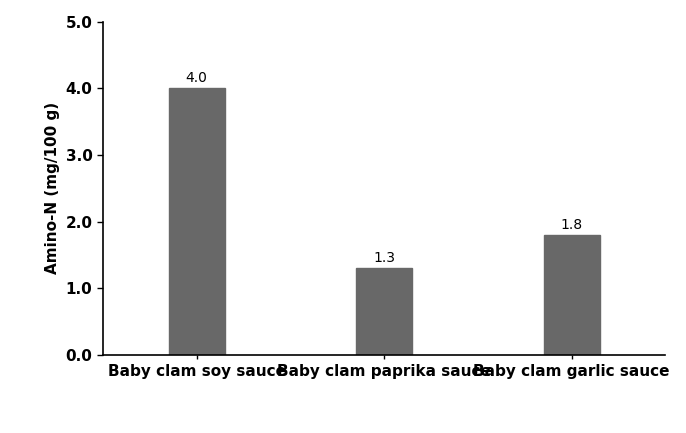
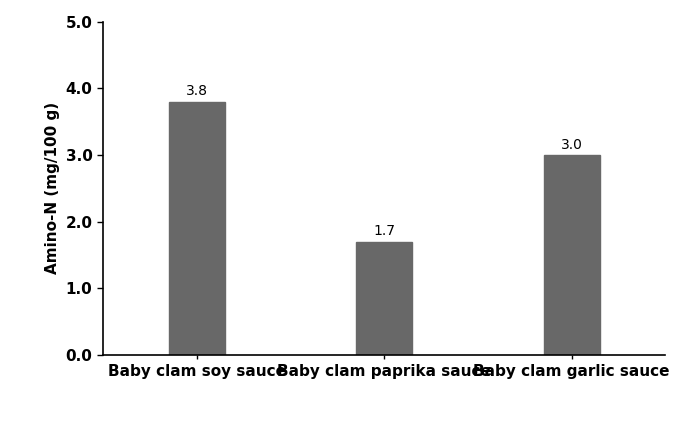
Baby clam soy sauce: 4.0 -> 3.8
Baby clam paprika sauce: 1.3 -> 1.7
Baby clam garlic sauce: 1.8 -> 3.0
